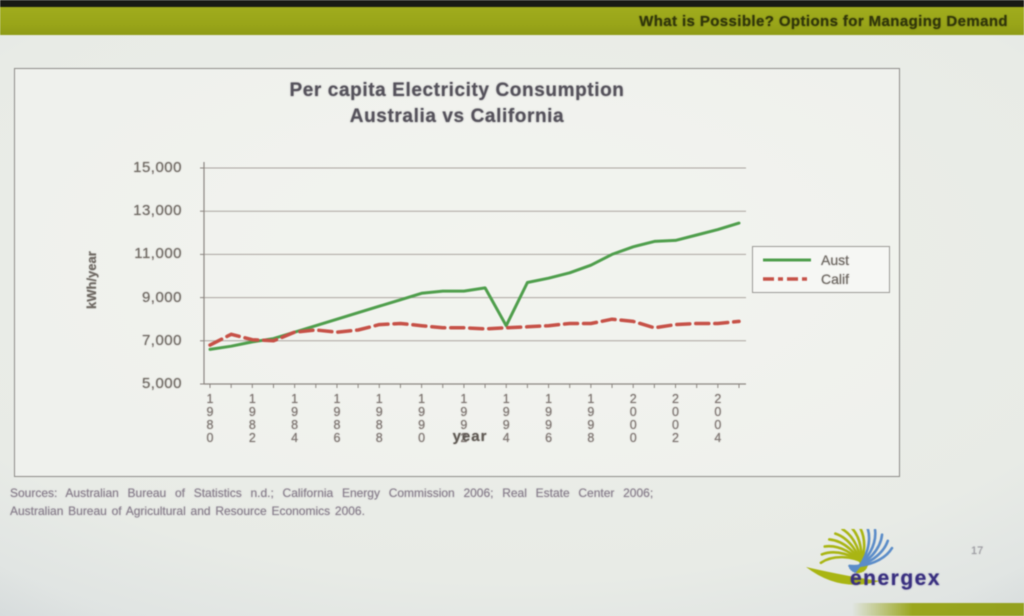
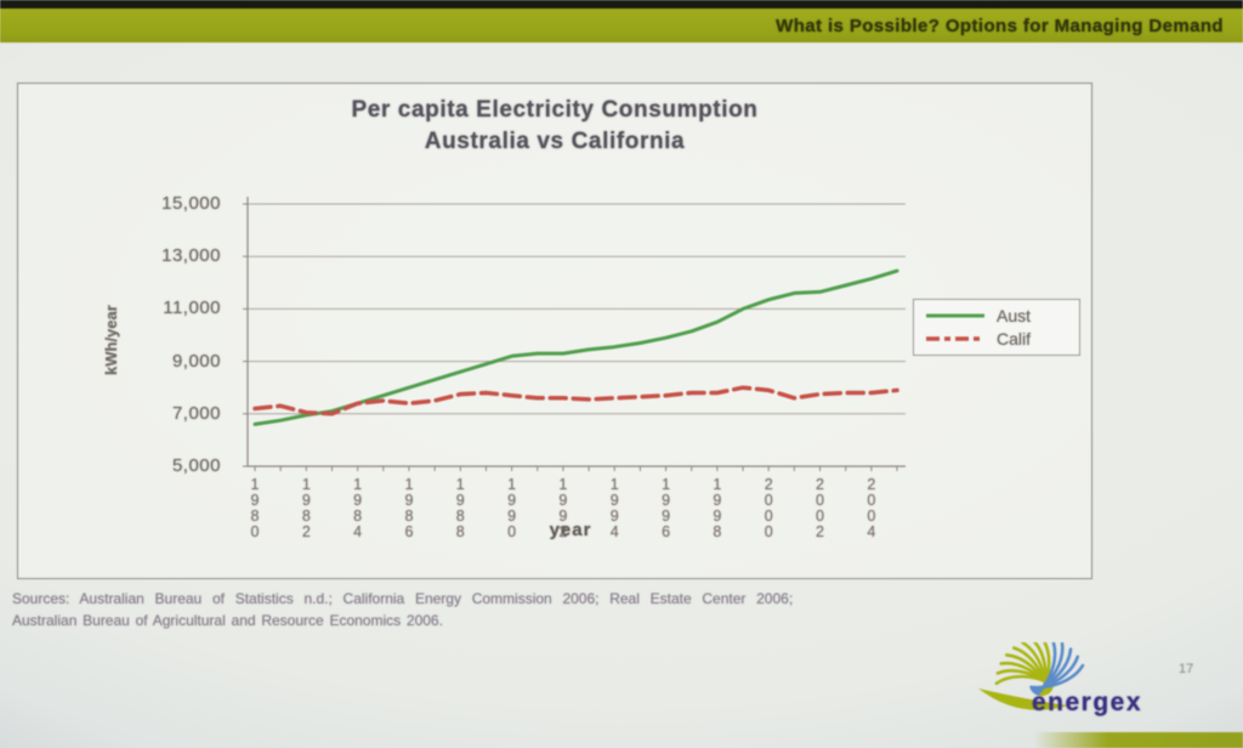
Calif/1980: 6800 -> 7200
Aust/1994: 7700 -> 9600
